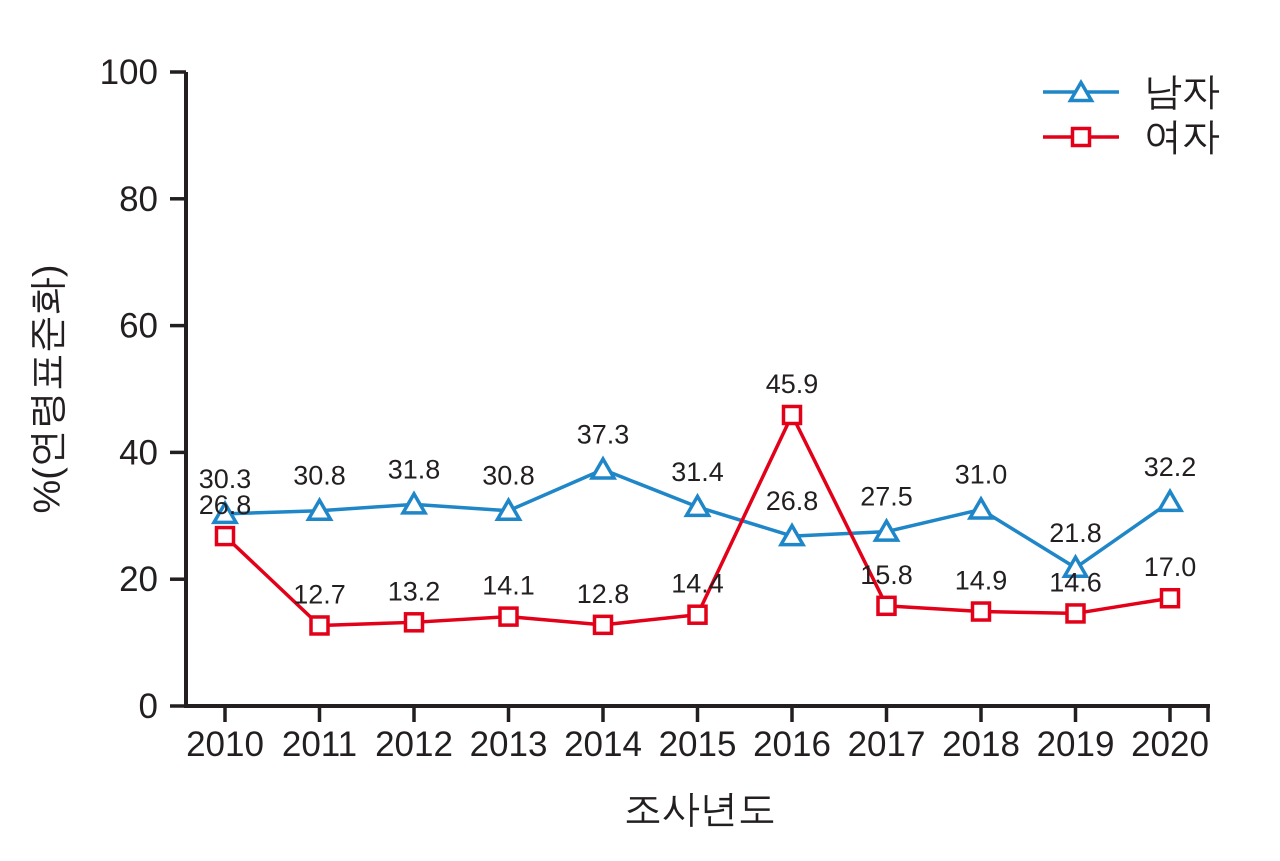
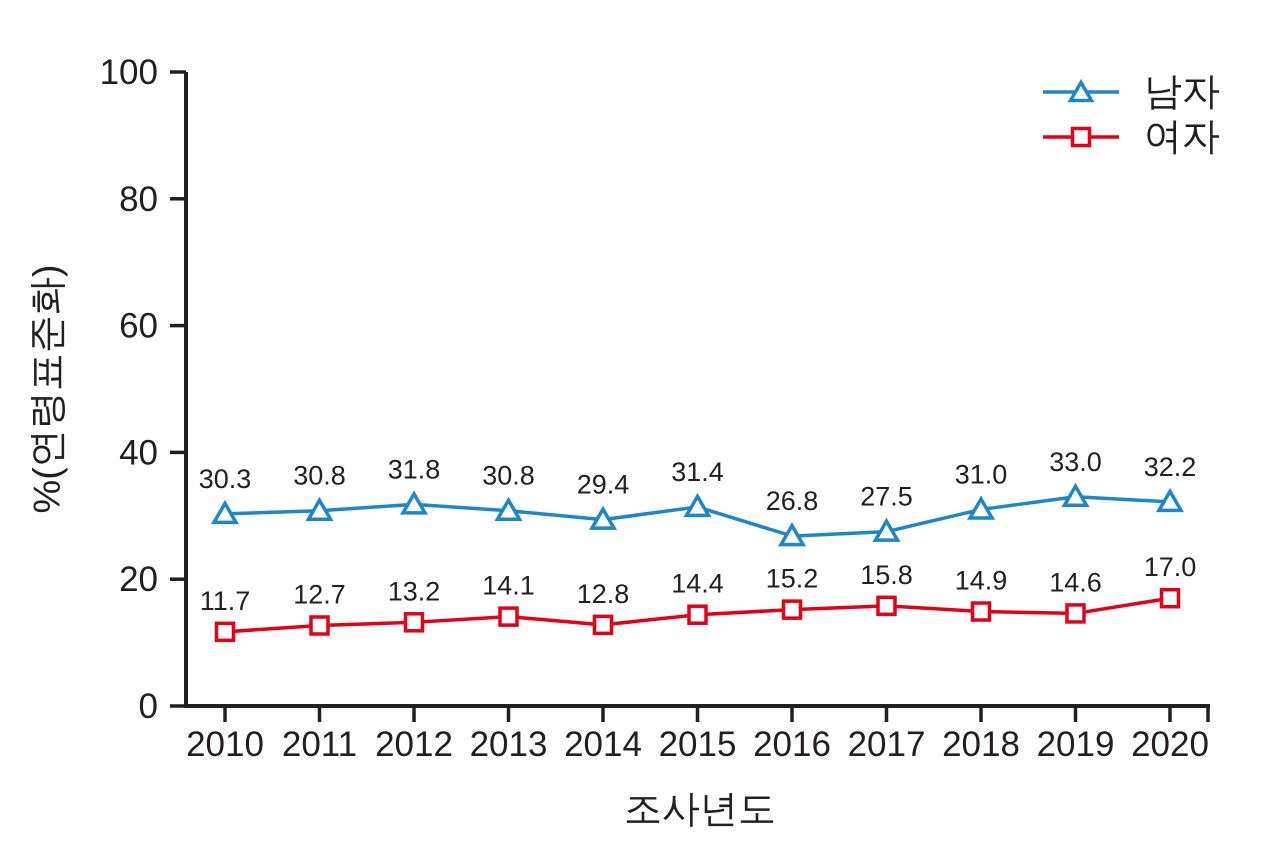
여자/2010: 26.8 -> 11.7
남자/2014: 37.3 -> 29.4
여자/2016: 45.9 -> 15.2
남자/2019: 21.8 -> 33.0
